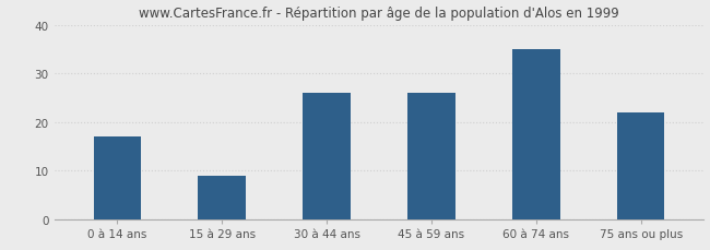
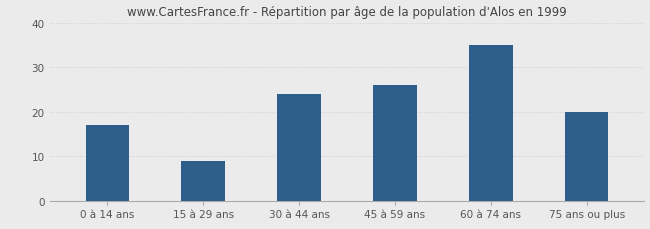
30 à 44 ans: 26 -> 24
75 ans ou plus: 22 -> 20
